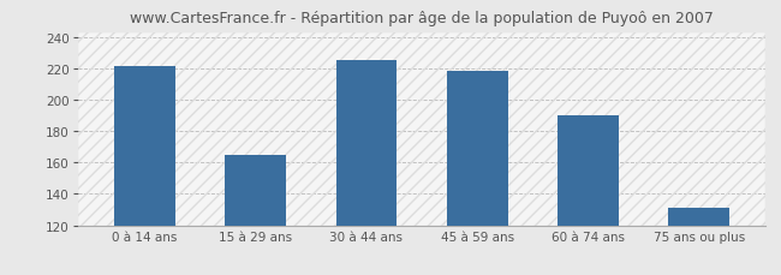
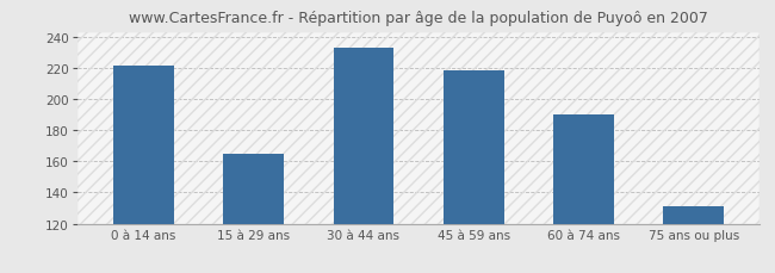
30 à 44 ans: 225 -> 233
